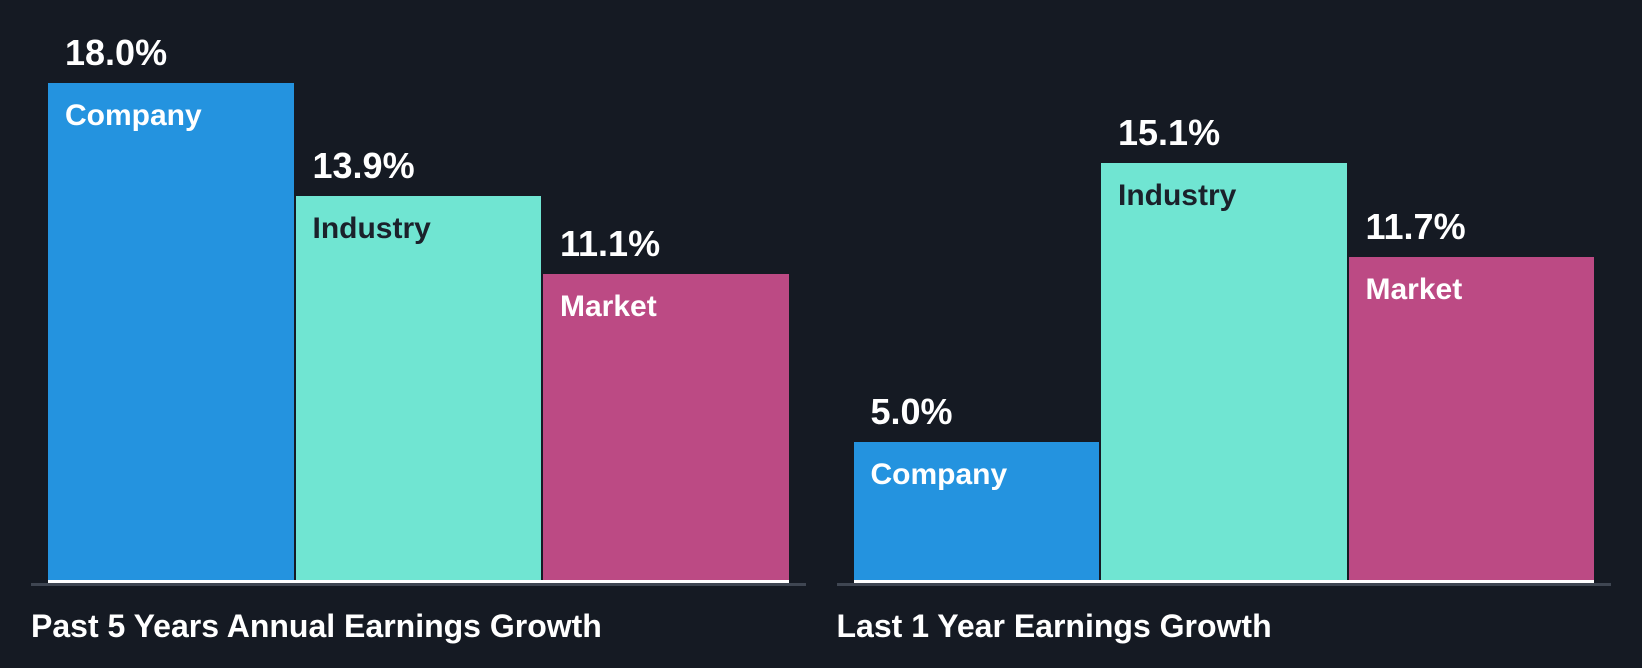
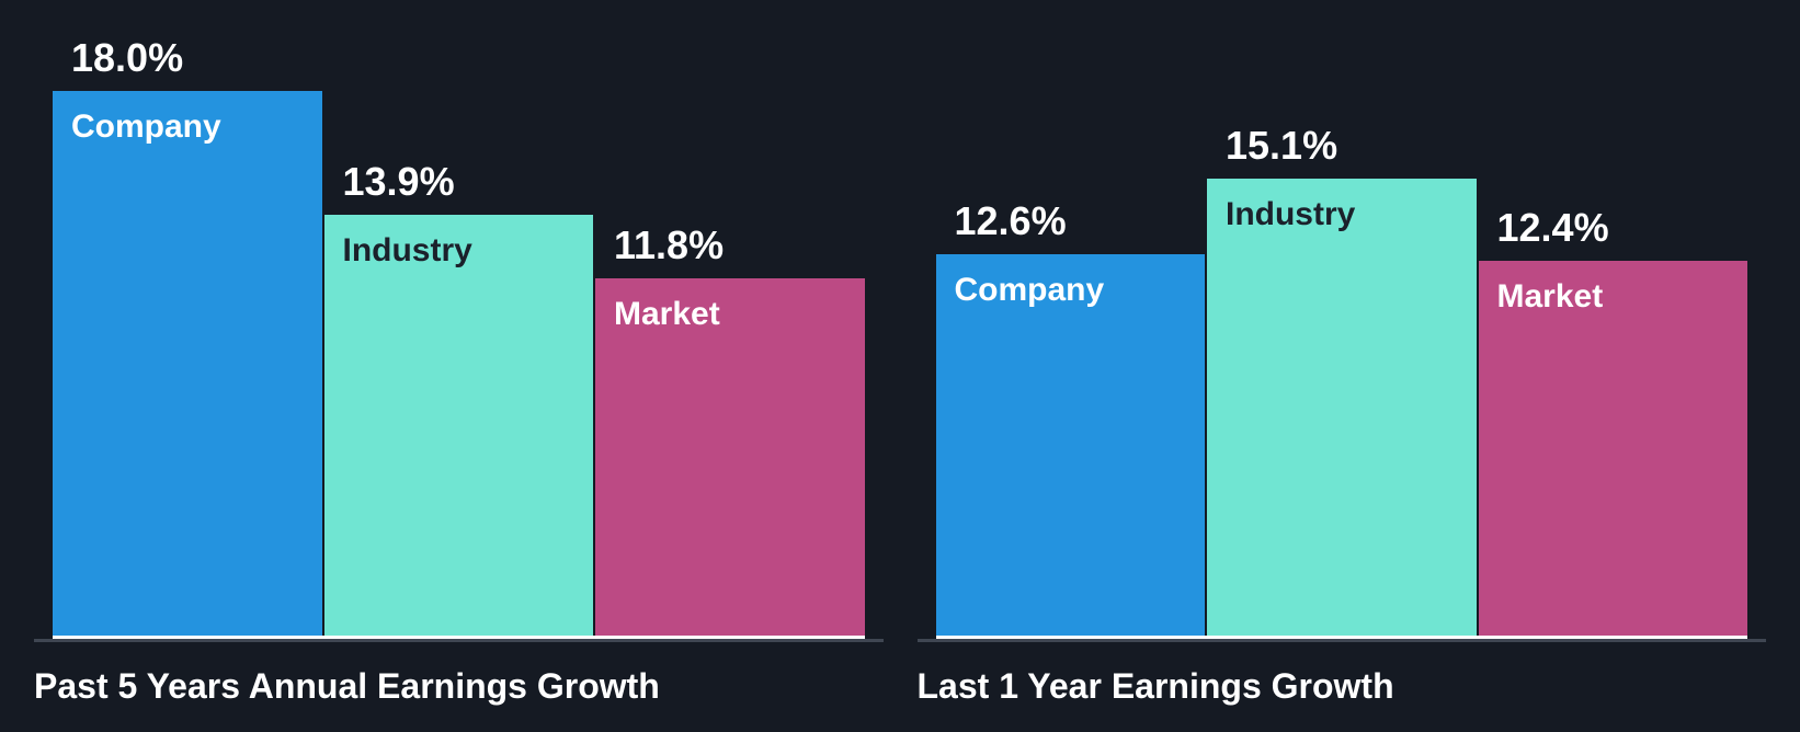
Past 5 Years Annual Earnings Growth/Market: 11.1% -> 11.8%
Last 1 Year Earnings Growth/Company: 5.0% -> 12.6%
Last 1 Year Earnings Growth/Market: 11.7% -> 12.4%
